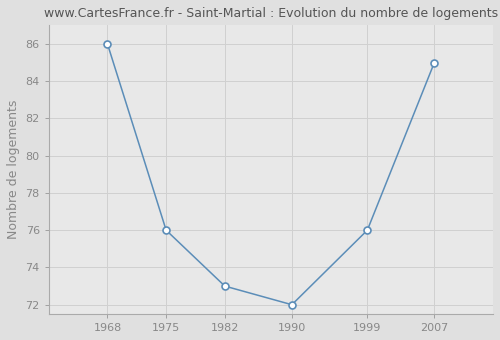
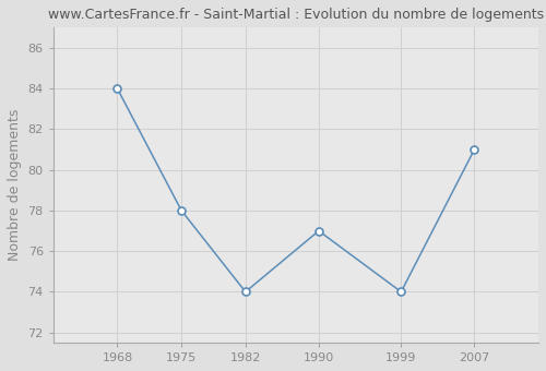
1968: 86 -> 84
1975: 76 -> 78
1982: 73 -> 74
1990: 72 -> 77
1999: 76 -> 74
2007: 85 -> 81
